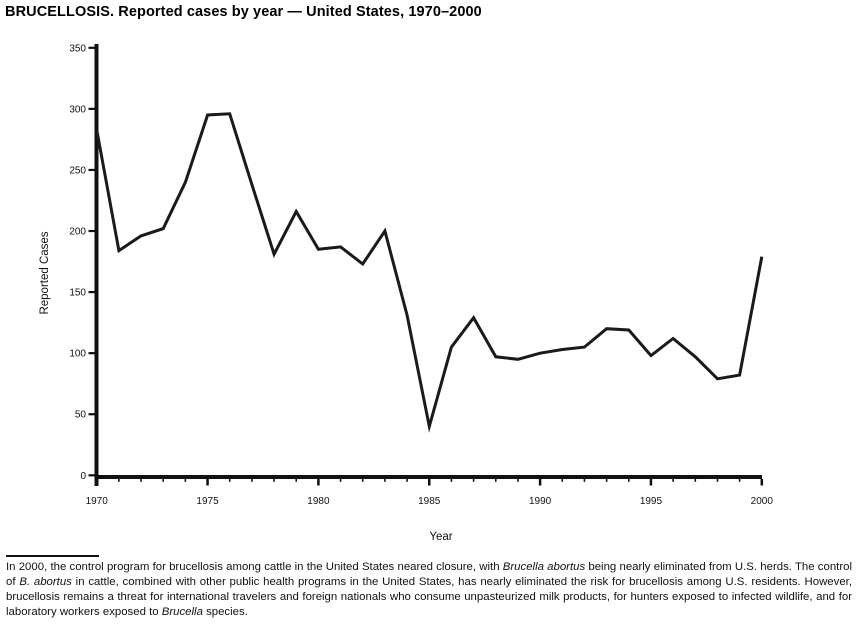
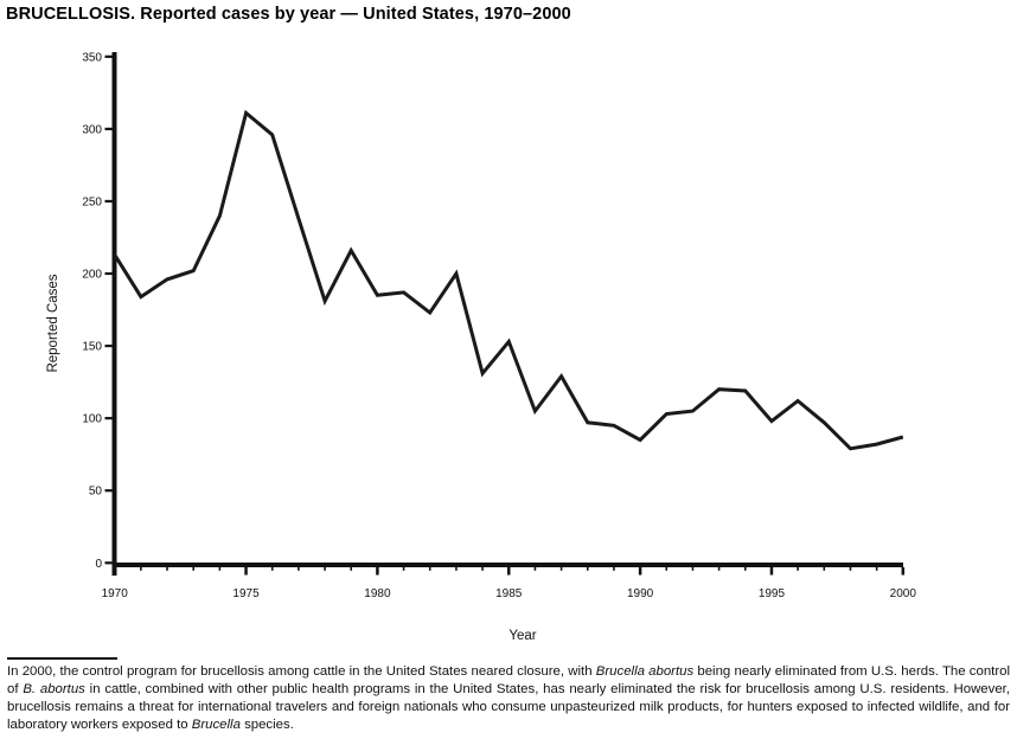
1970: 283 -> 213
1975: 295 -> 311
1985: 40 -> 153
1990: 100 -> 85
2000: 179 -> 87
